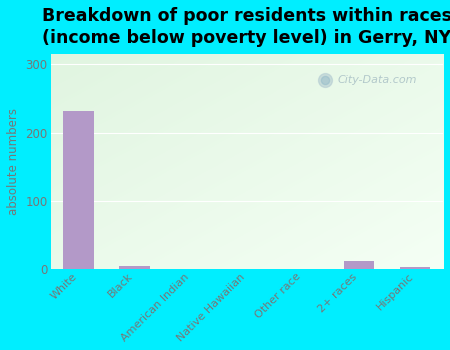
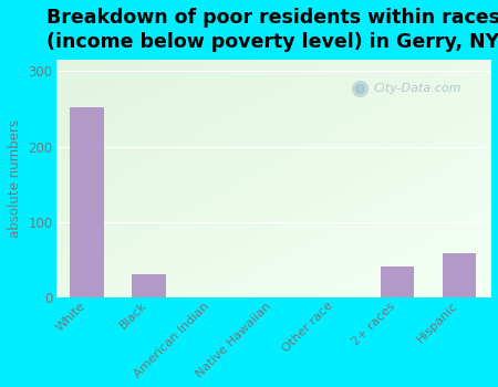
White: 232 -> 252
Black: 4 -> 30
2+ races: 11 -> 40
Hispanic: 3 -> 58
